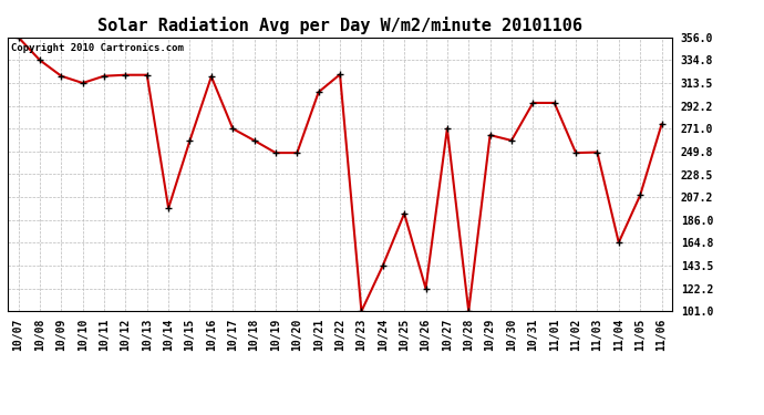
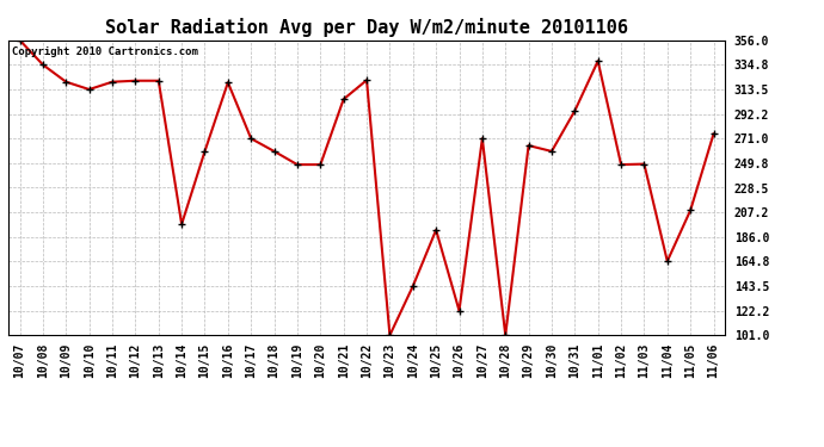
11/01: 295 -> 338
